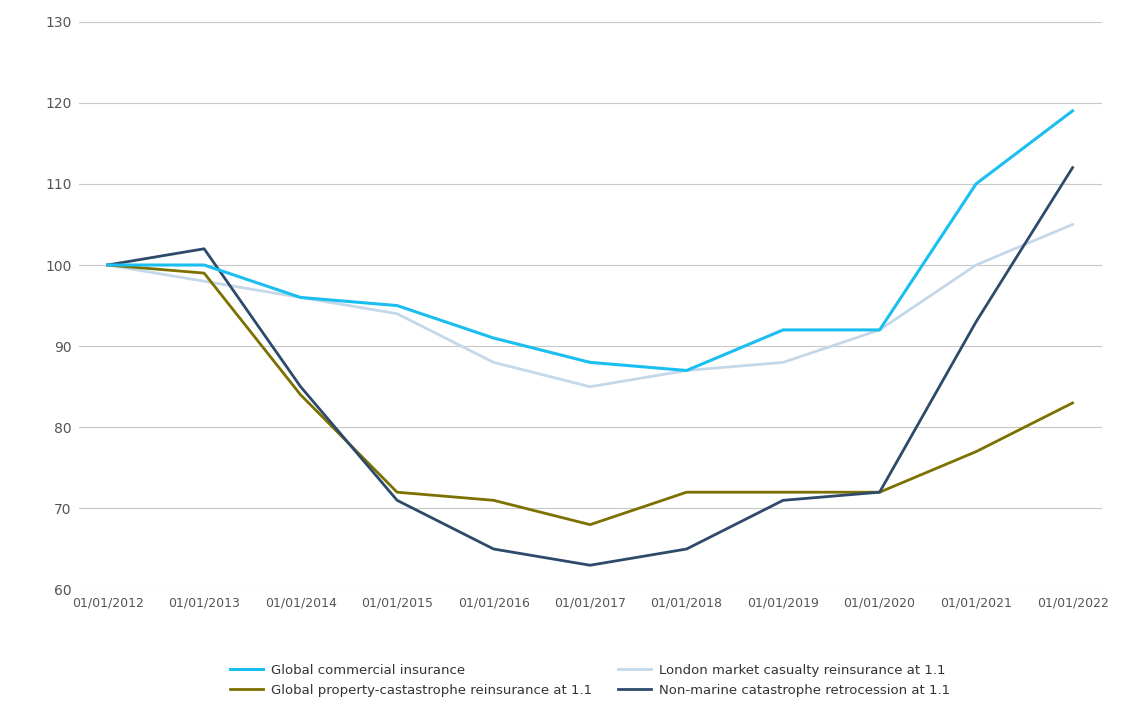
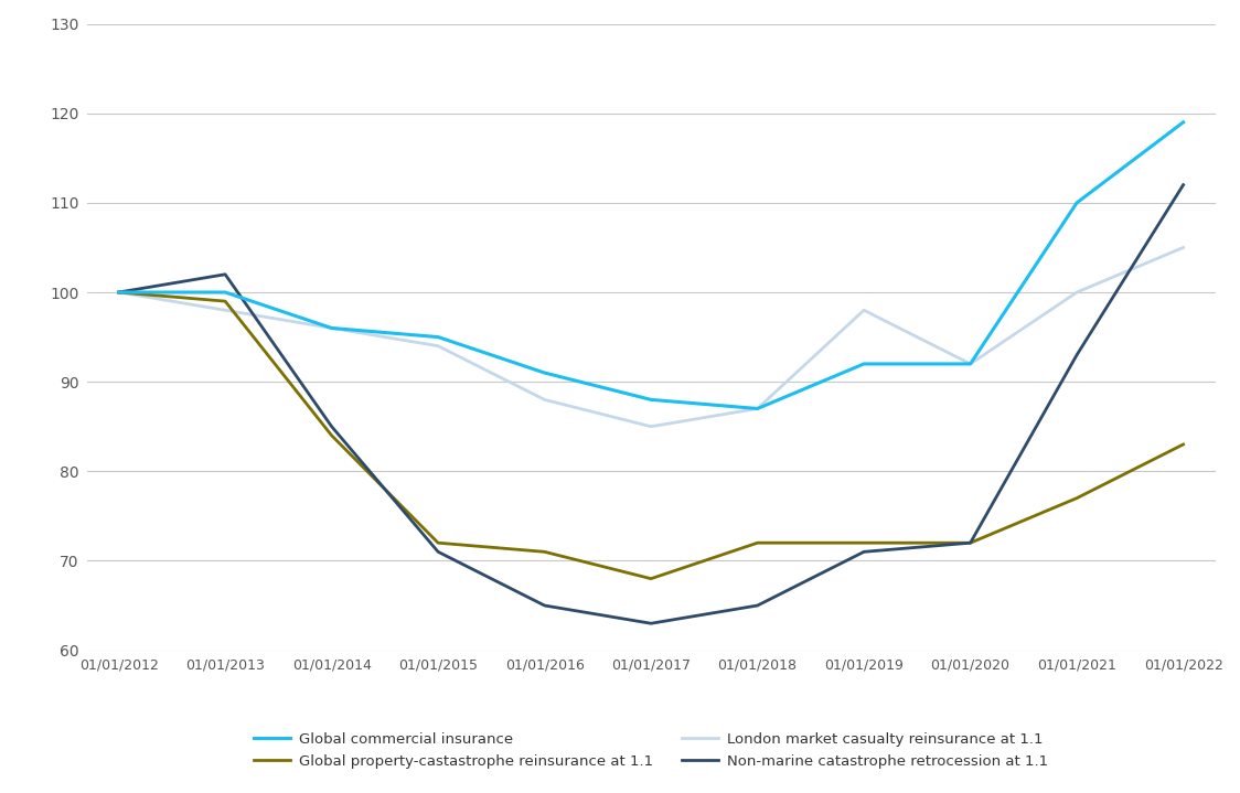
London market casualty reinsurance at 1.1/01/01/2019: 88 -> 98
